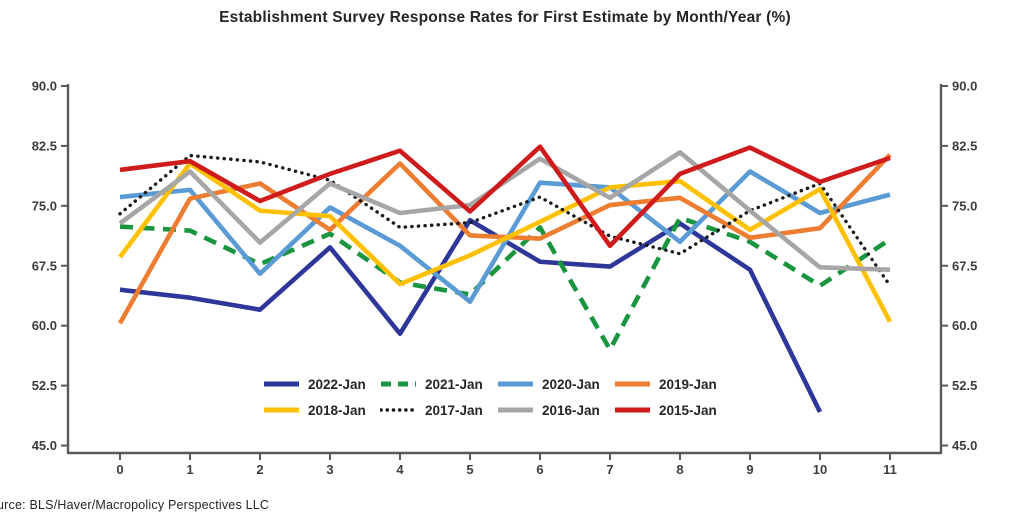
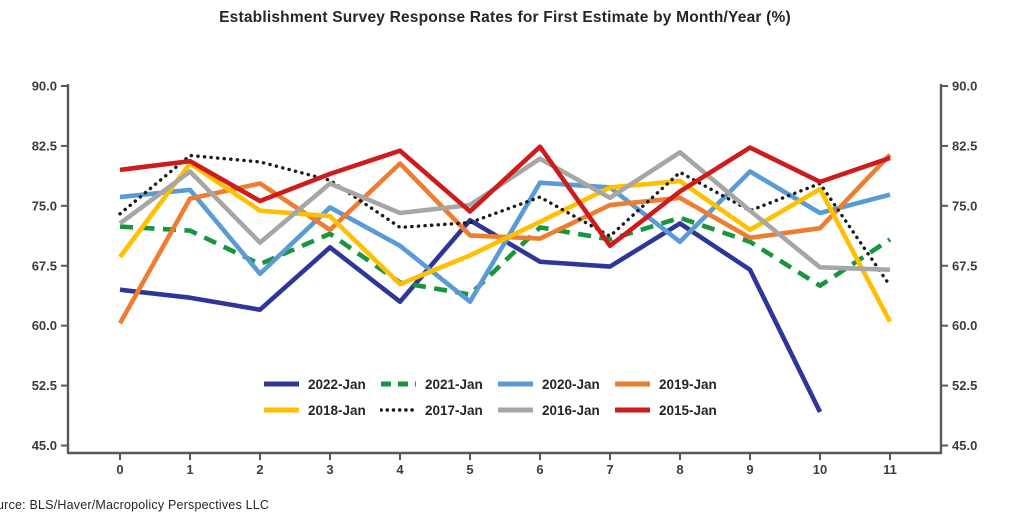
2022-Jan/4: 59 -> 63
2021-Jan/7: 57 -> 71
2017-Jan/8: 69 -> 79
2015-Jan/8: 79 -> 77
